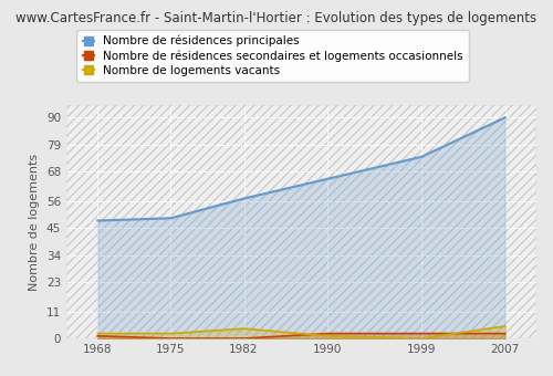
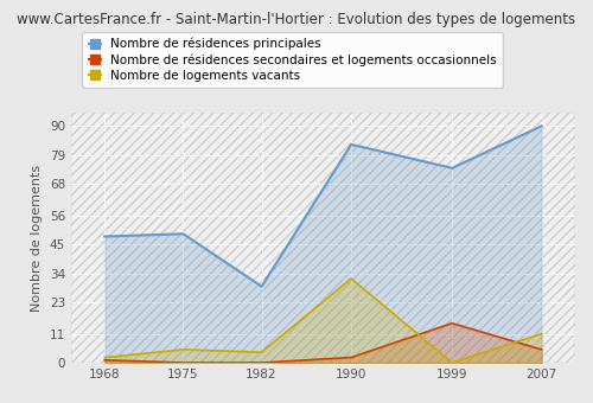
Nombre de logements vacants/1975: 2 -> 5
Nombre de résidences principales/1982: 57 -> 29
Nombre de résidences principales/1990: 65 -> 83
Nombre de logements vacants/1990: 1 -> 32
Nombre de résidences secondaires et logements occasionnels/1999: 2 -> 15
Nombre de résidences secondaires et logements occasionnels/2007: 2 -> 5
Nombre de logements vacants/2007: 5 -> 11
